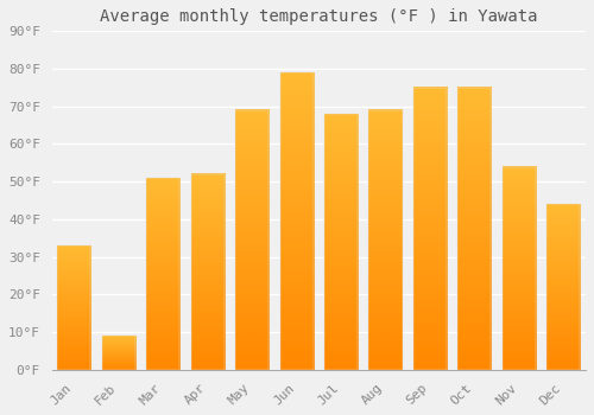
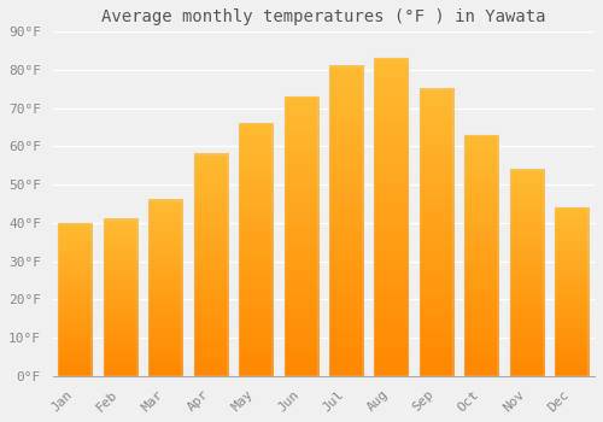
Jan: 33°F -> 40°F
Feb: 9°F -> 41°F
Mar: 51°F -> 46°F
Apr: 52°F -> 58°F
May: 69°F -> 66°F
Jun: 79°F -> 73°F
Jul: 68°F -> 81°F
Aug: 69°F -> 83°F
Oct: 75°F -> 63°F
